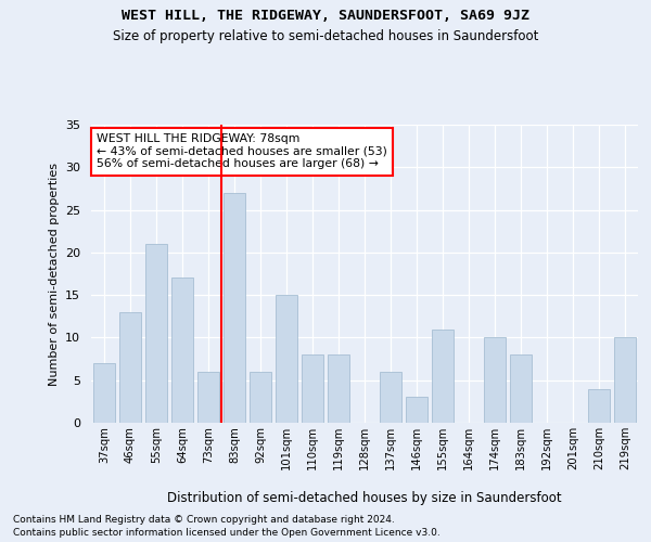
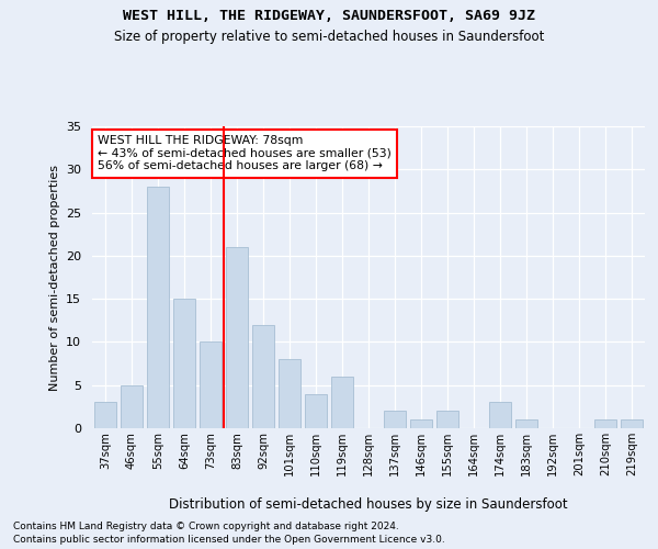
37sqm: 7 -> 3
46sqm: 13 -> 5
55sqm: 21 -> 28
64sqm: 17 -> 15
73sqm: 6 -> 10
83sqm: 27 -> 21
92sqm: 6 -> 12
101sqm: 15 -> 8
110sqm: 8 -> 4
119sqm: 8 -> 6
137sqm: 6 -> 2
146sqm: 3 -> 1
155sqm: 11 -> 2
174sqm: 10 -> 3
183sqm: 8 -> 1
210sqm: 4 -> 1
219sqm: 10 -> 1
